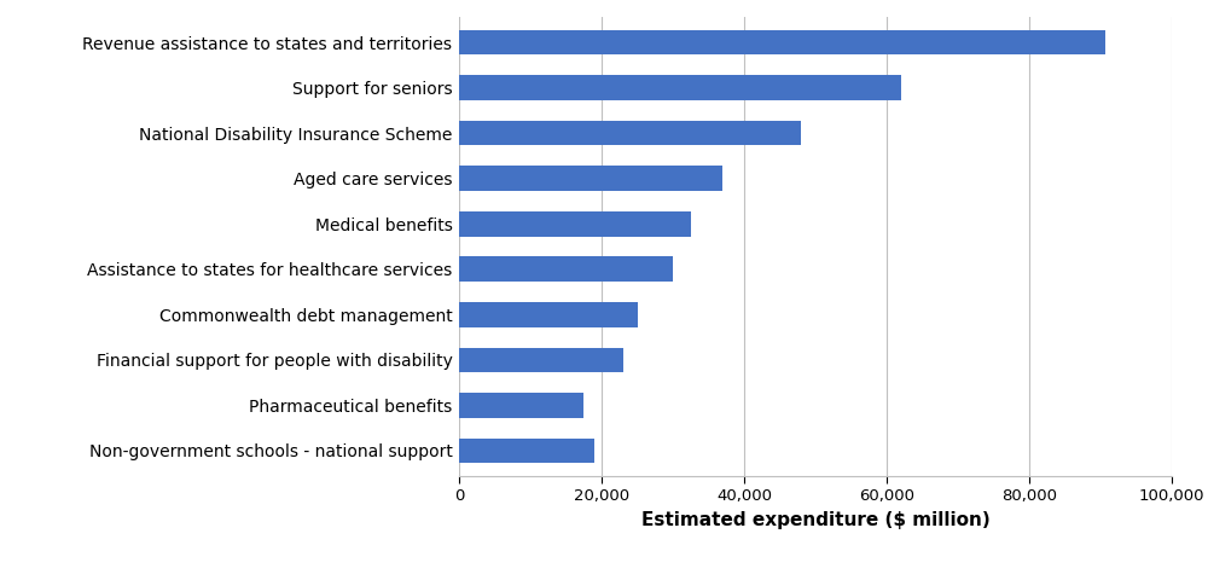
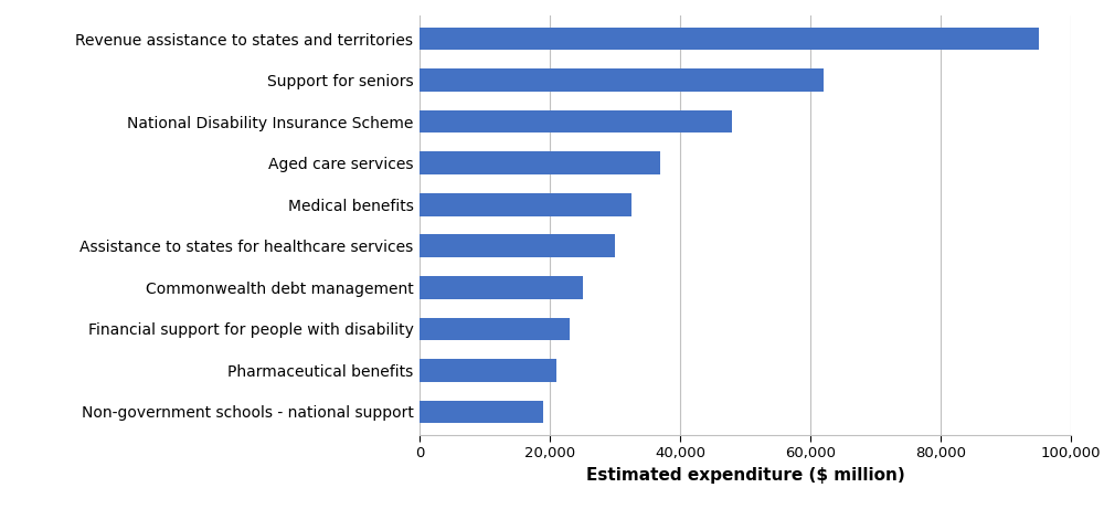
Revenue assistance to states and territories: 90,600 -> 95,000
Pharmaceutical benefits: 17,400 -> 21,000
